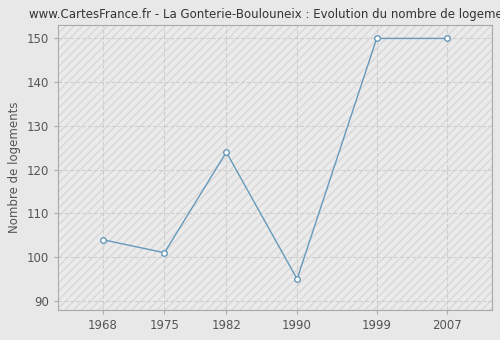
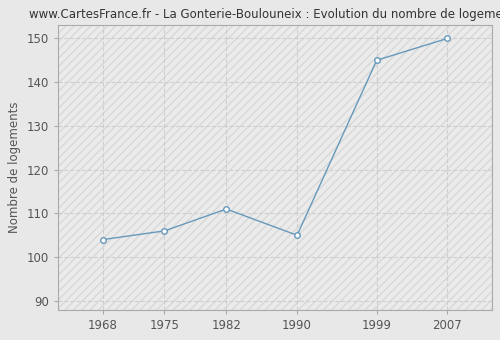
1975: 101 -> 106
1982: 124 -> 111
1990: 95 -> 105
1999: 150 -> 145
